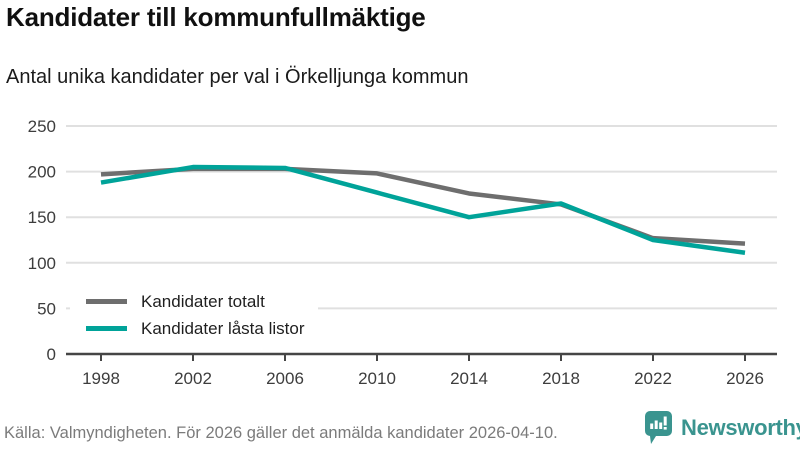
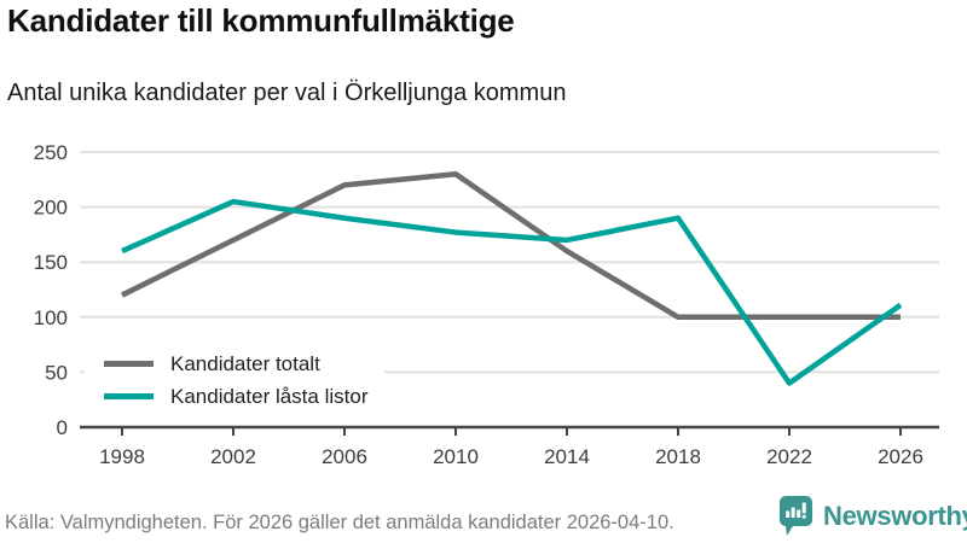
Kandidater totalt/1998: 200 -> 120
Kandidater låsta listor/1998: 190 -> 160
Kandidater totalt/2002: 200 -> 170
Kandidater totalt/2006: 200 -> 220
Kandidater låsta listor/2006: 200 -> 190
Kandidater totalt/2010: 200 -> 230
Kandidater totalt/2014: 180 -> 160
Kandidater låsta listor/2014: 150 -> 170
Kandidater totalt/2018: 160 -> 100
Kandidater låsta listor/2018: 160 -> 190
Kandidater totalt/2022: 130 -> 100
Kandidater låsta listor/2022: 120 -> 40
Kandidater totalt/2026: 120 -> 100
